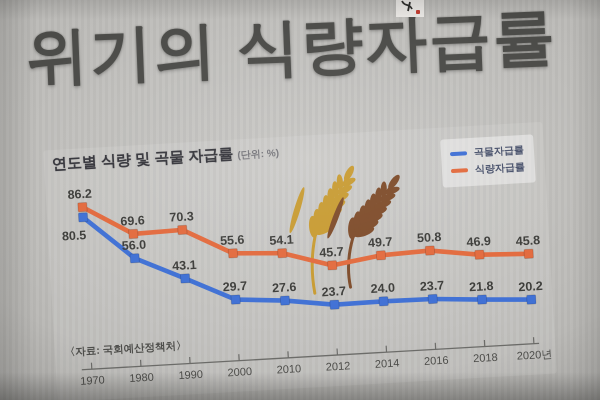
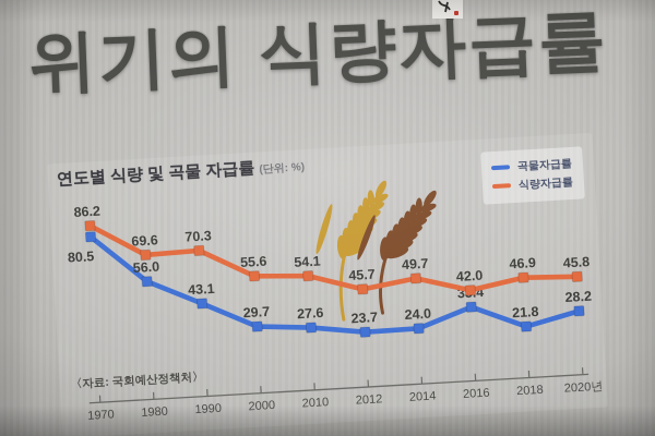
곡물자급률/2016: 23.7 -> 33.4
식량자급률/2016: 50.8 -> 42.0
곡물자급률/2020년: 20.2 -> 28.2
